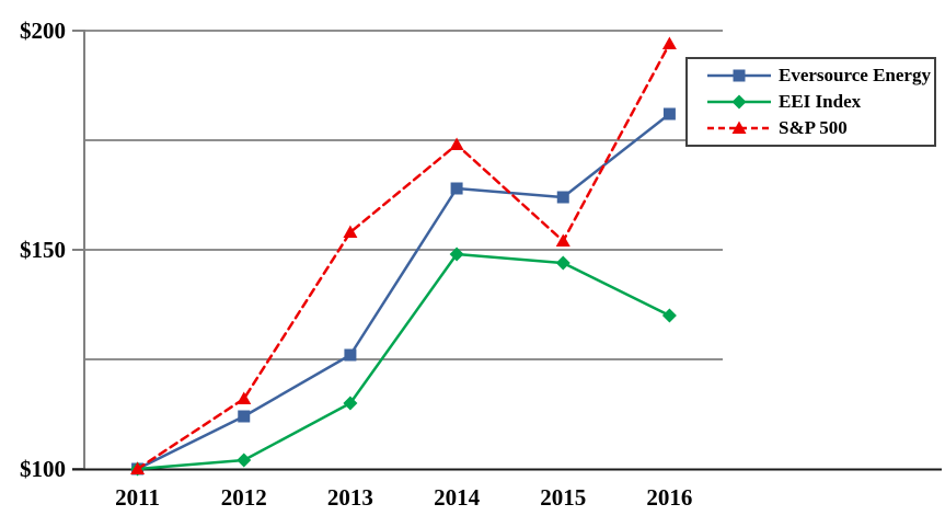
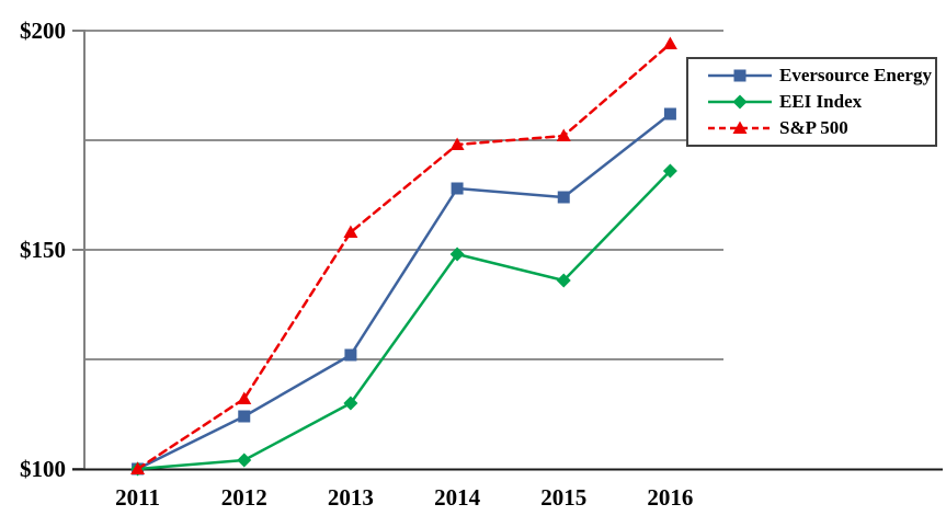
EEI Index/2015: $147 -> $143
S&P 500/2015: $152 -> $176
EEI Index/2016: $135 -> $168
